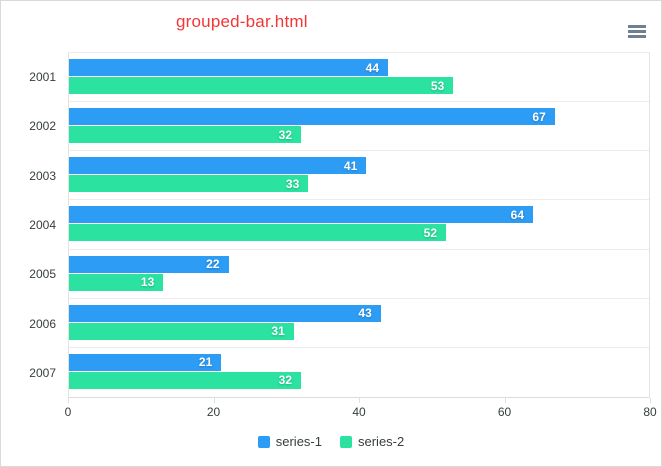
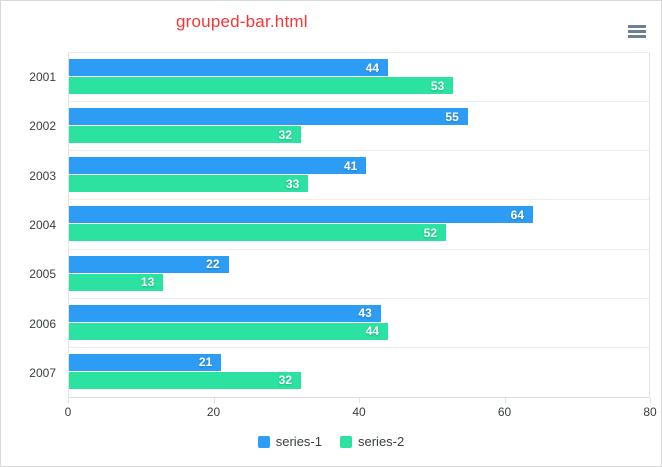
series-1/2002: 67 -> 55
series-2/2006: 31 -> 44
